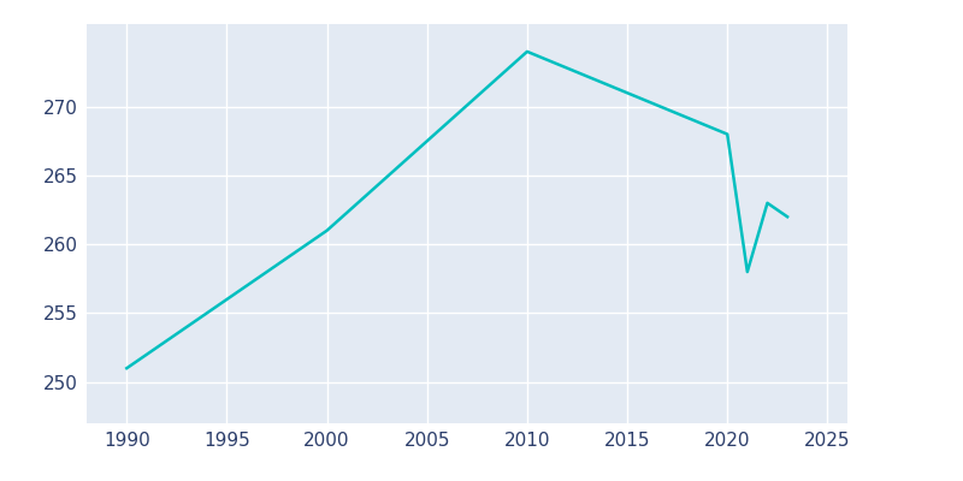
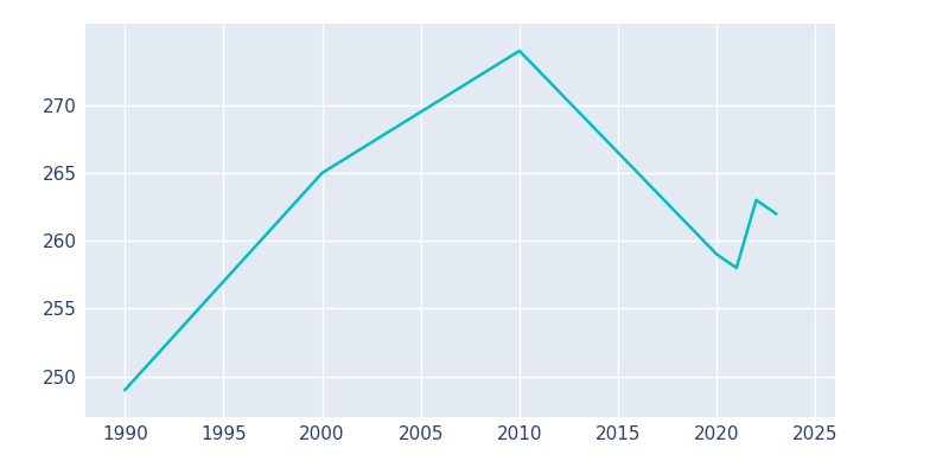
1990: 251 -> 249
2000: 261 -> 265
2020: 268 -> 259
